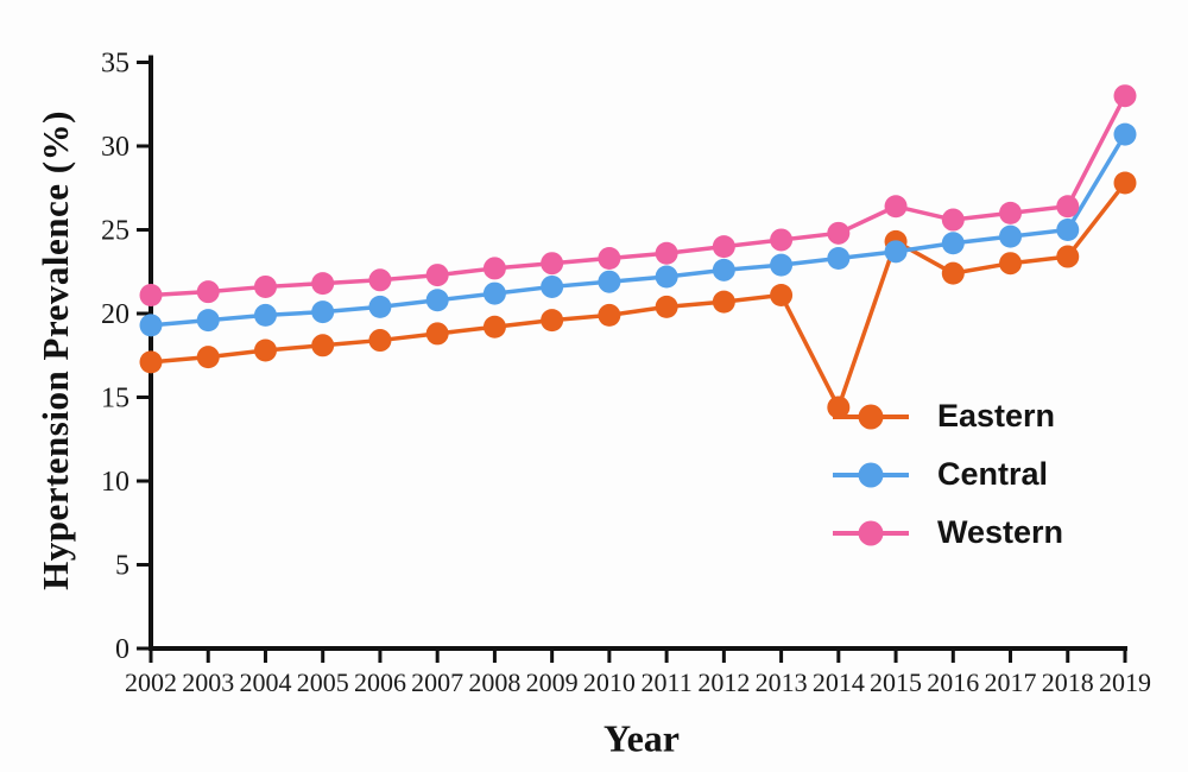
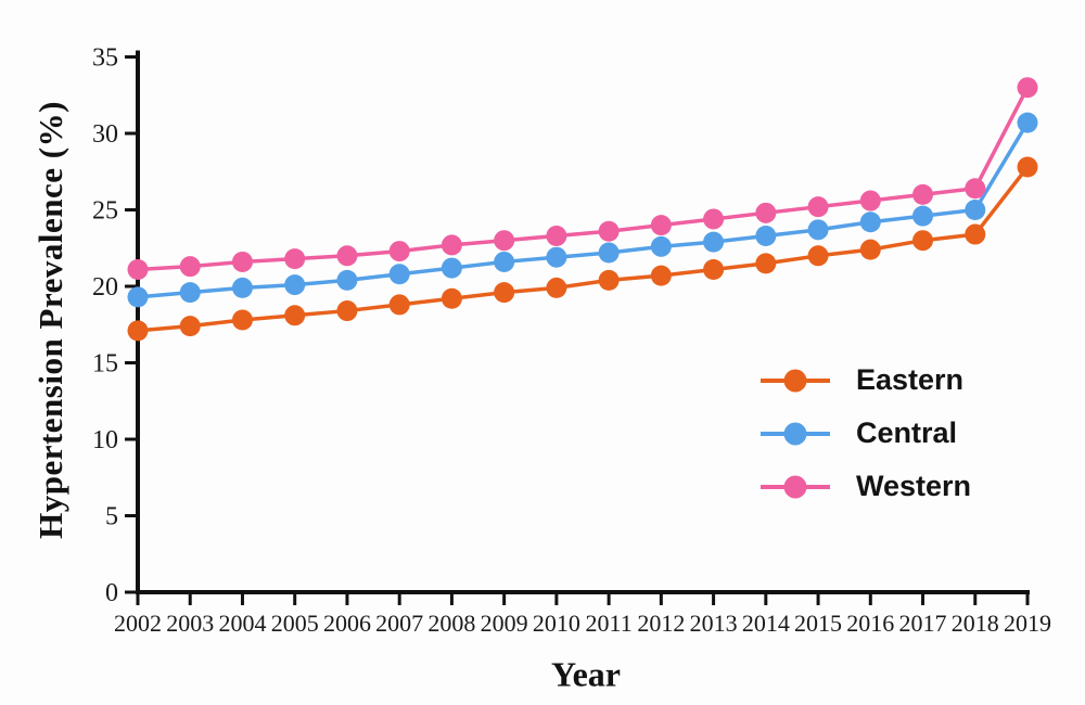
Eastern/2014: 14.4 -> 21.5
Eastern/2015: 24.3 -> 22.0
Western/2015: 26.4 -> 25.2
